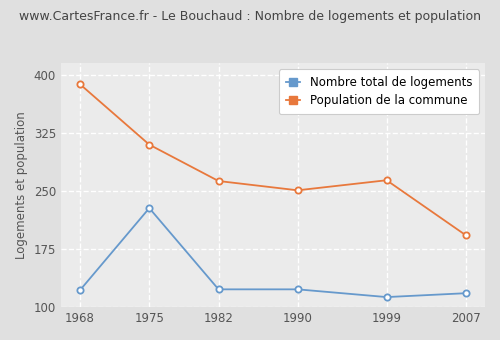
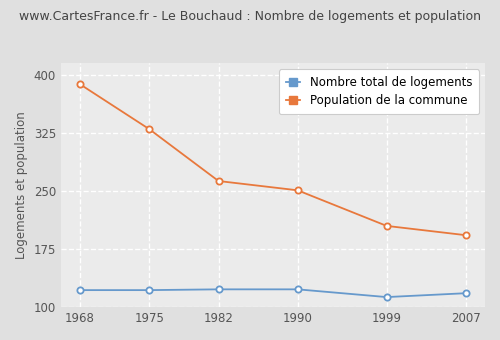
Nombre total de logements/1975: 228 -> 122
Population de la commune/1975: 310 -> 330
Population de la commune/1999: 264 -> 205
